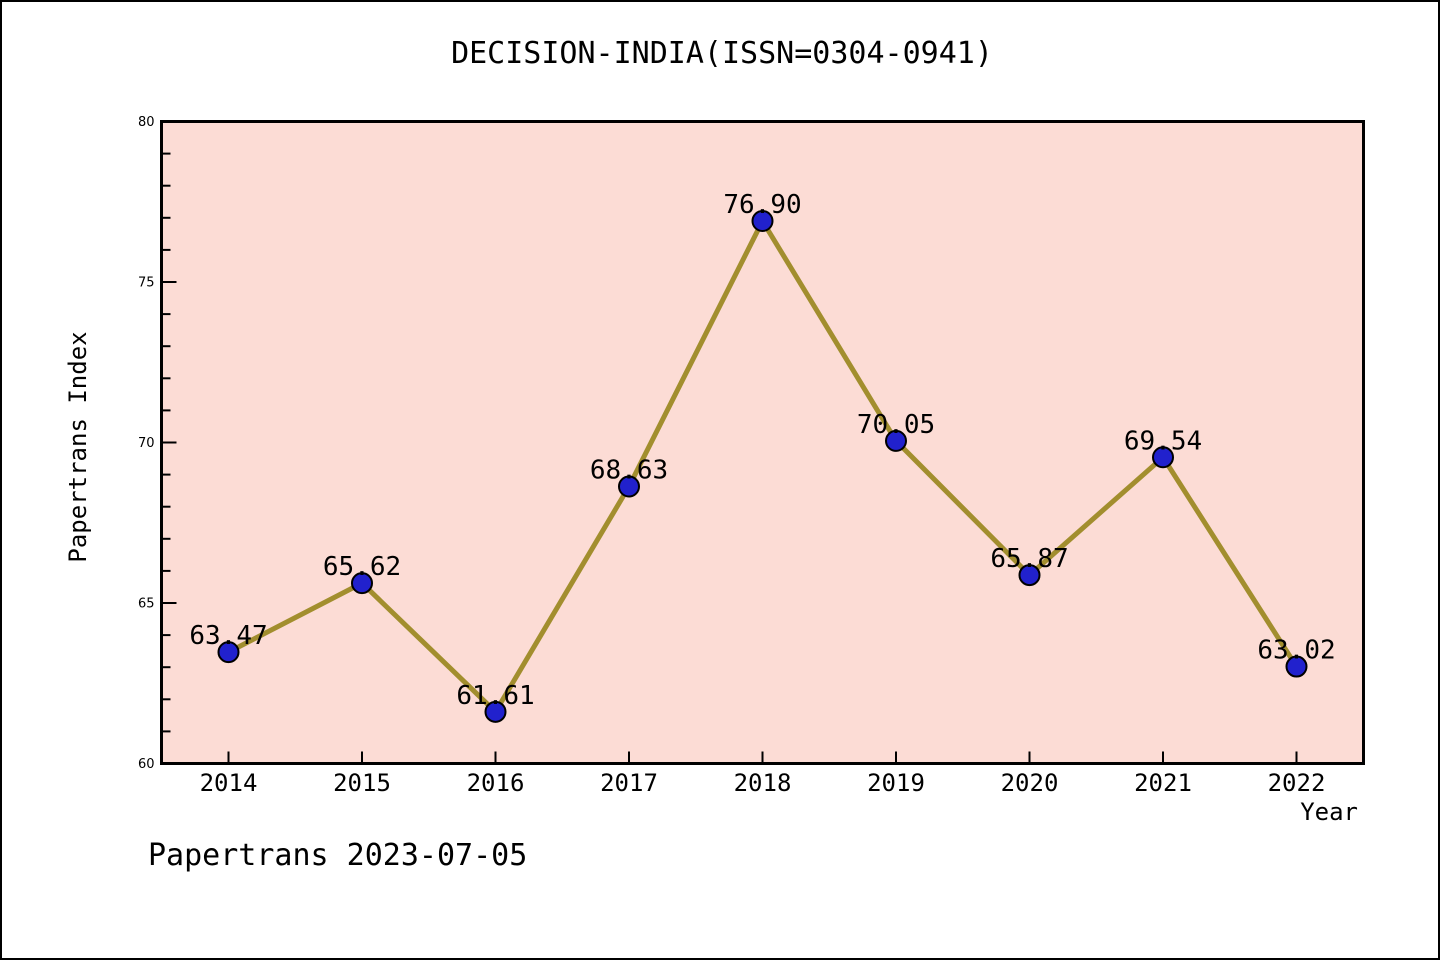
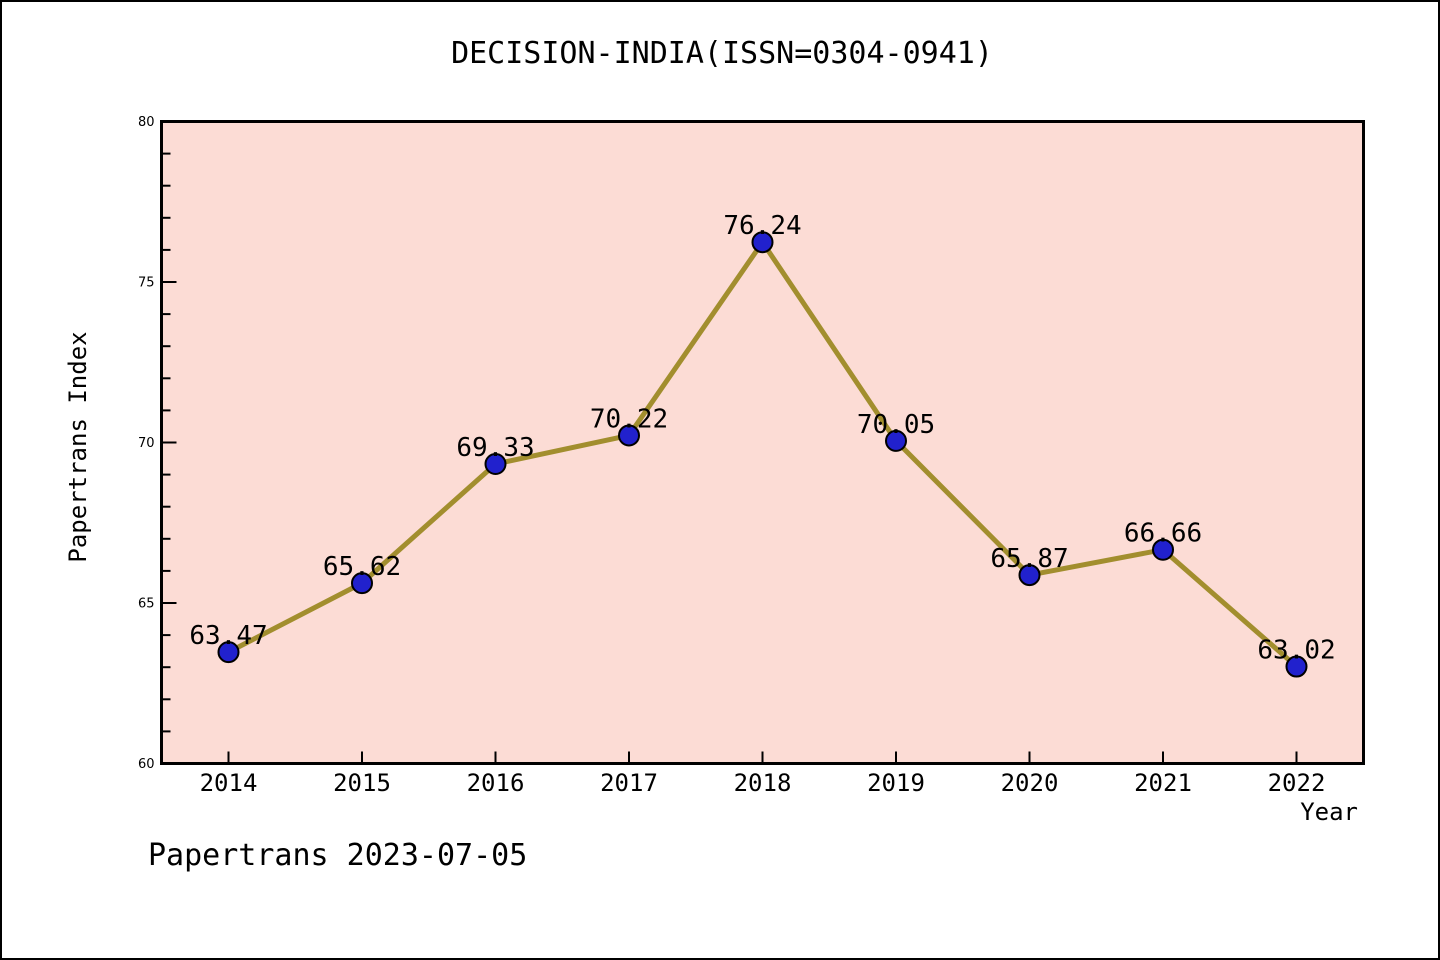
2016: 61.61 -> 69.33
2017: 68.63 -> 70.22
2018: 76.90 -> 76.24
2021: 69.54 -> 66.66
